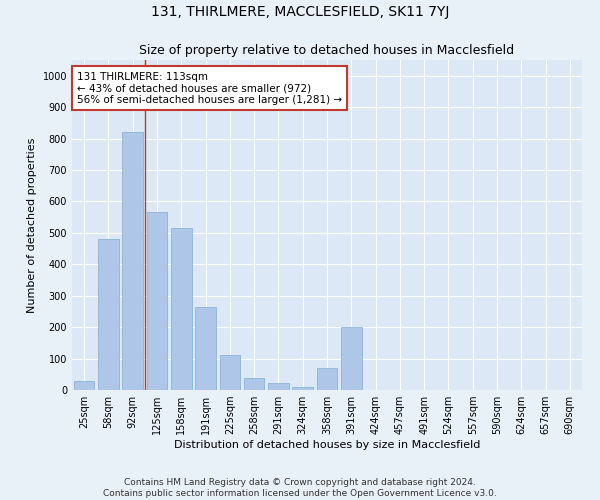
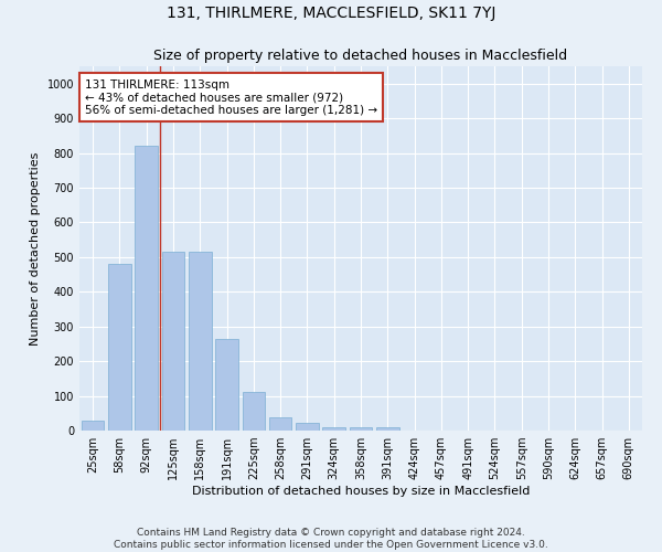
125sqm: 565 -> 515
358sqm: 70 -> 8
391sqm: 200 -> 8
